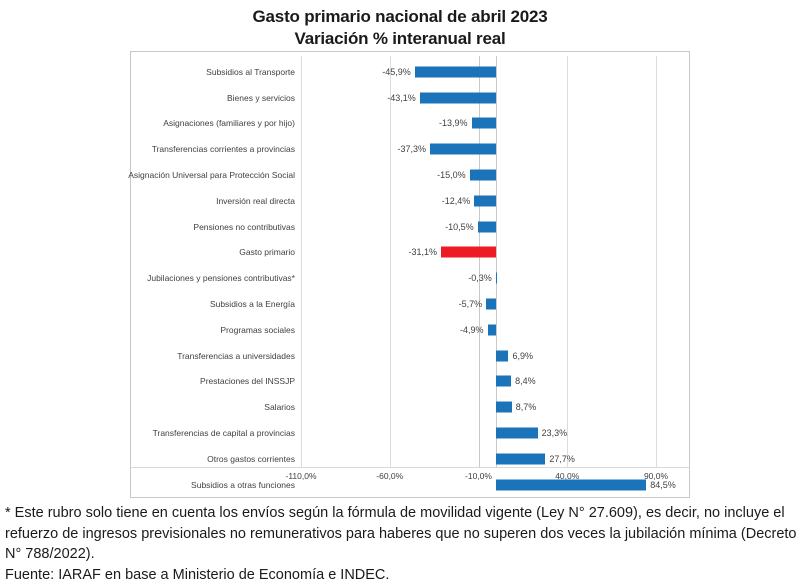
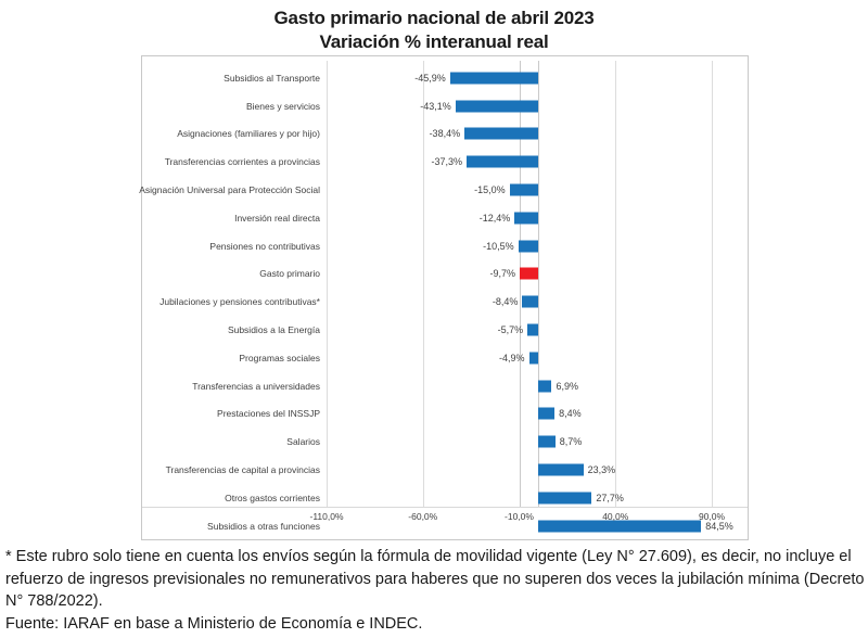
Asignaciones (familiares y por hijo): -13,9% -> -38,4%
Gasto primario: -31,1% -> -9,7%
Jubilaciones y pensiones contributivas*: -0,3% -> -8,4%
